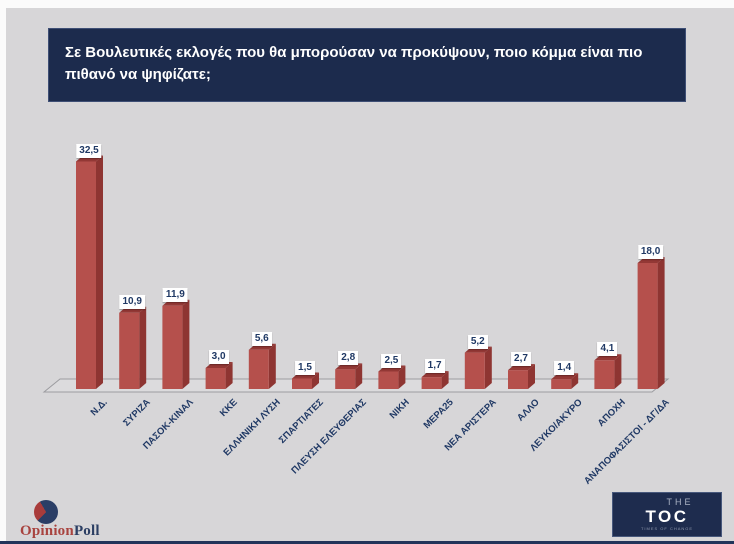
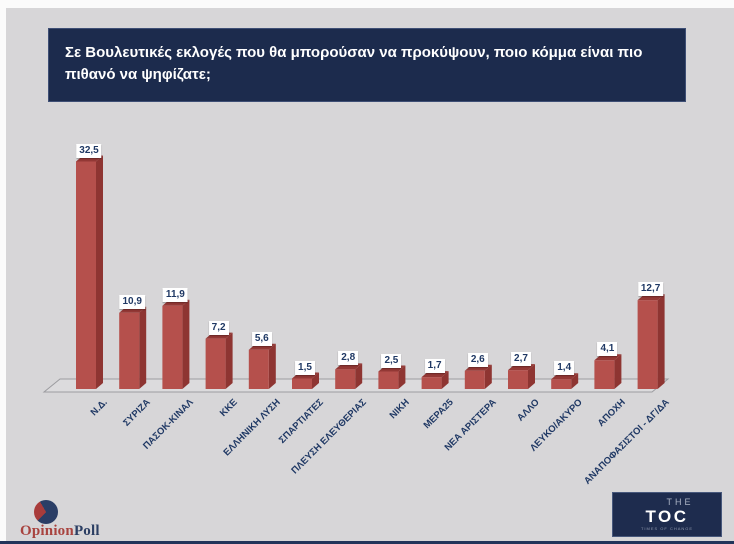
ΚΚΕ: 3,0 -> 7,2
ΝΕΑ ΑΡΙΣΤΕΡΑ: 5,2 -> 2,6
ΑΝΑΠΟΦΑΣΙΣΤΟΙ - ΔΓ/ΔΑ: 18,0 -> 12,7
